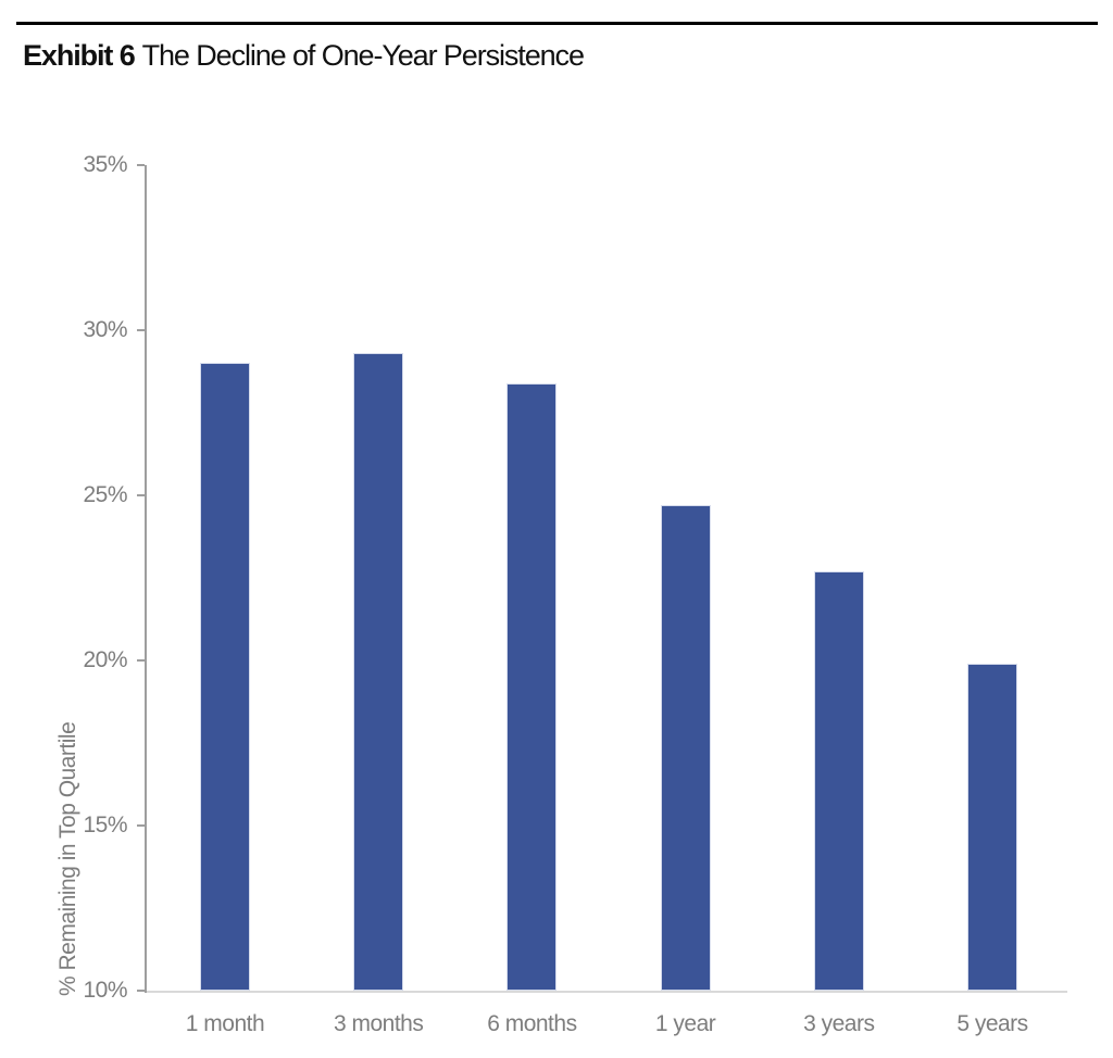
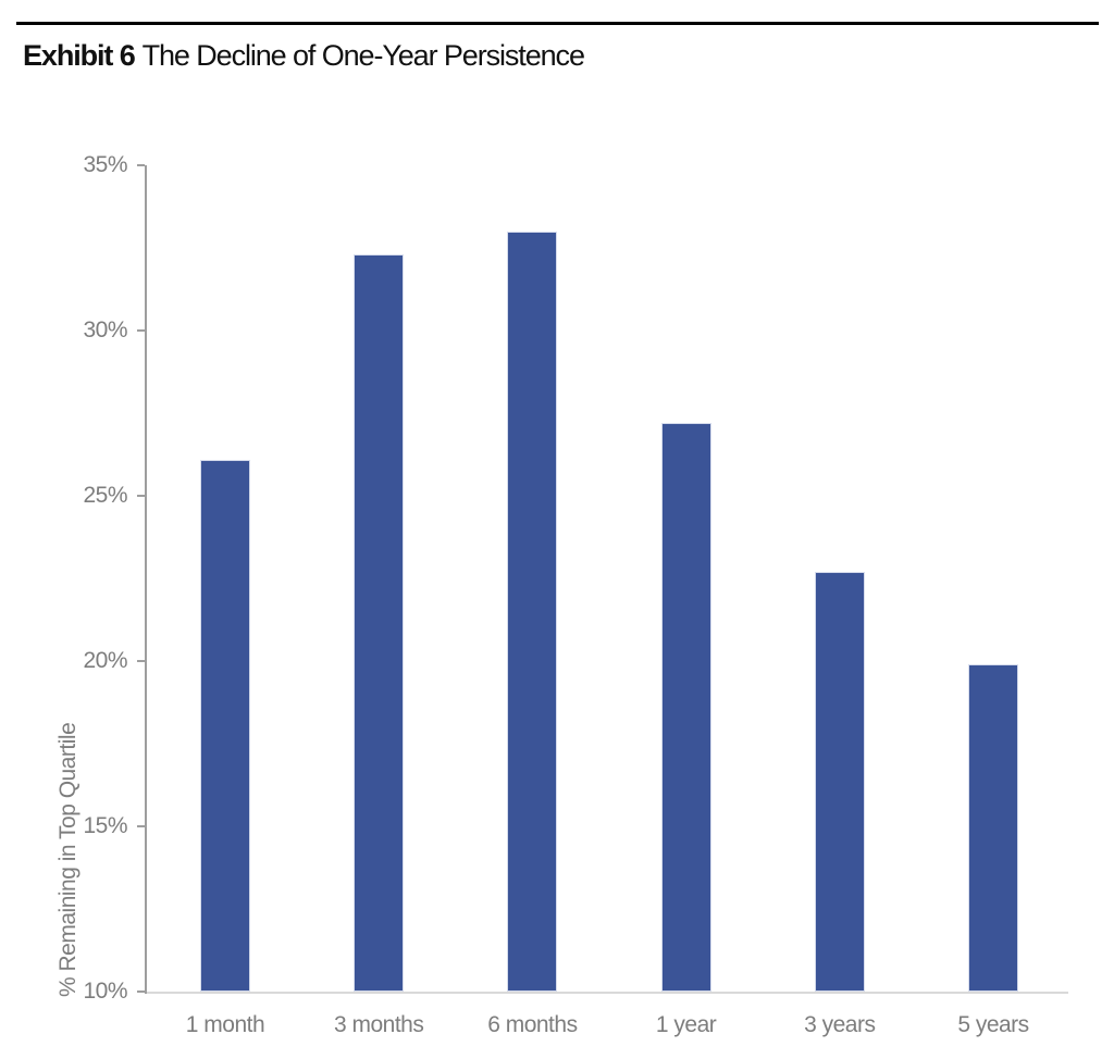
1 month: 29.0% -> 26.1%
3 months: 29.3% -> 32.3%
6 months: 28.4% -> 33.0%
1 year: 24.7% -> 27.2%
